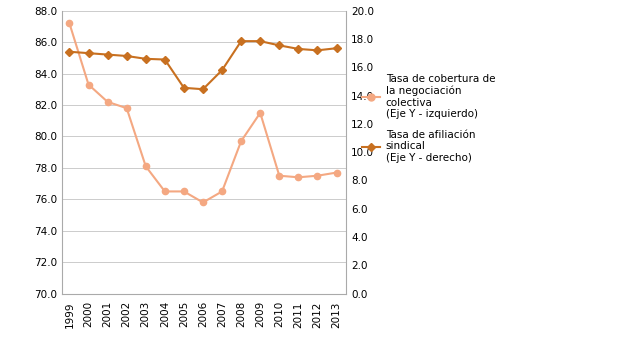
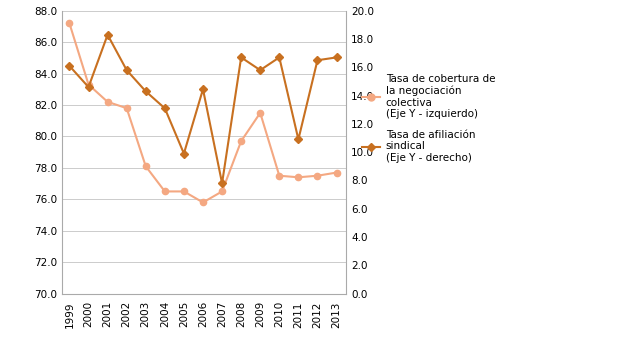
Tasa de afiliación sindical (Eje Y - derecho)/1999: 17.1 -> 16.1
Tasa de afiliación sindical (Eje Y - derecho)/2000: 17.0 -> 14.6
Tasa de afiliación sindical (Eje Y - derecho)/2001: 16.9 -> 18.3
Tasa de afiliación sindical (Eje Y - derecho)/2002: 16.8 -> 15.8
Tasa de afiliación sindical (Eje Y - derecho)/2003: 16.6 -> 14.3
Tasa de afiliación sindical (Eje Y - derecho)/2004: 16.6 -> 13.1
Tasa de afiliación sindical (Eje Y - derecho)/2005: 14.6 -> 9.9
Tasa de afiliación sindical (Eje Y - derecho)/2007: 15.8 -> 7.8
Tasa de afiliación sindical (Eje Y - derecho)/2008: 17.9 -> 16.7
Tasa de afiliación sindical (Eje Y - derecho)/2009: 17.9 -> 15.8
Tasa de afiliación sindical (Eje Y - derecho)/2010: 17.6 -> 16.7
Tasa de afiliación sindical (Eje Y - derecho)/2011: 17.3 -> 10.9
Tasa de afiliación sindical (Eje Y - derecho)/2012: 17.2 -> 16.5
Tasa de afiliación sindical (Eje Y - derecho)/2013: 17.4 -> 16.7
